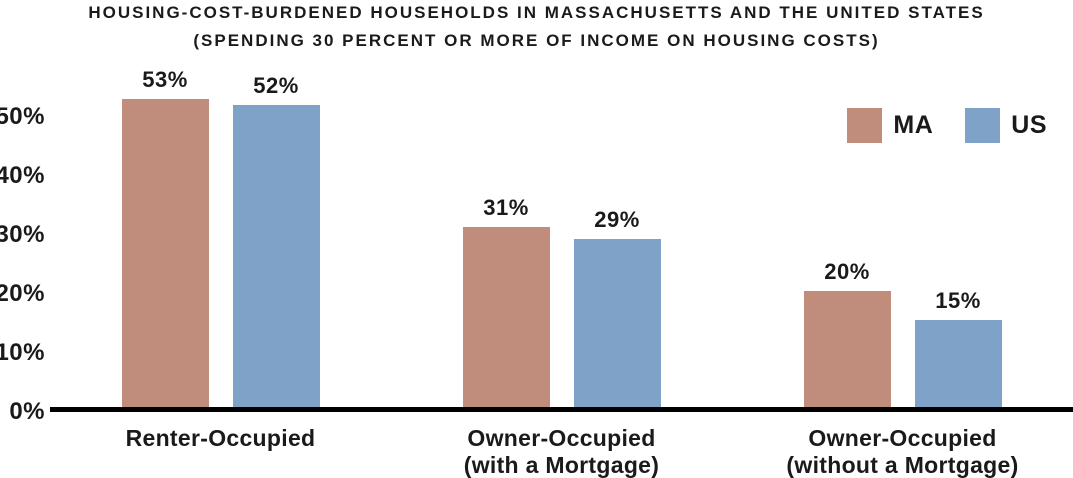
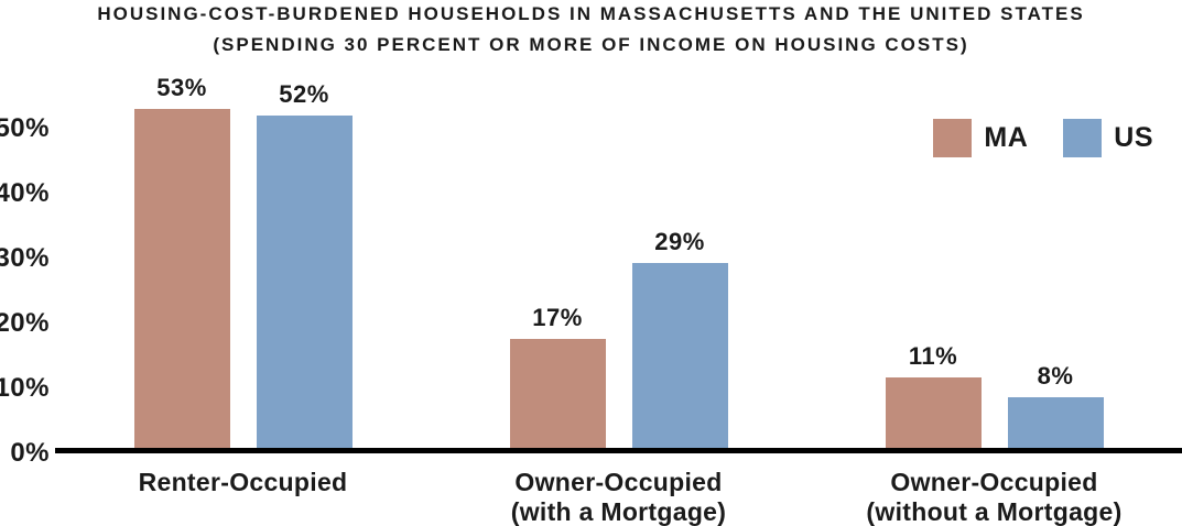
MA/Owner-Occupied (with a Mortgage): 31% -> 17%
MA/Owner-Occupied (without a Mortgage): 20% -> 11%
US/Owner-Occupied (without a Mortgage): 15% -> 8%
